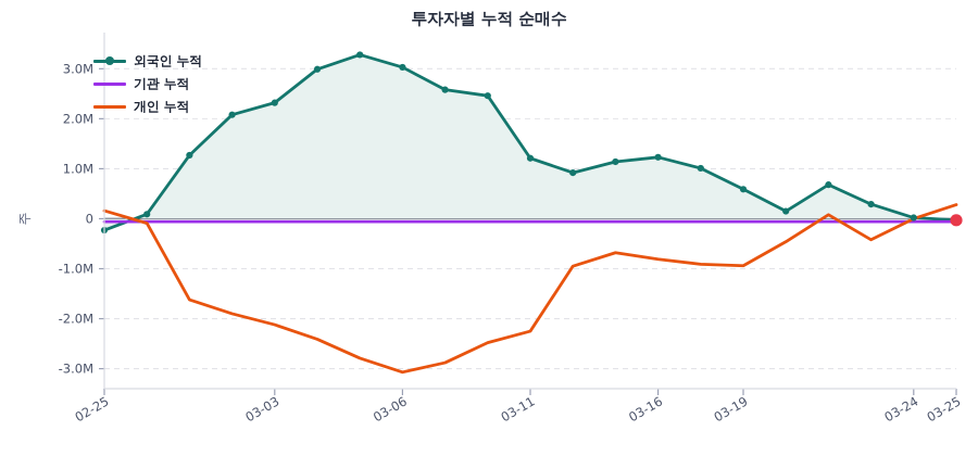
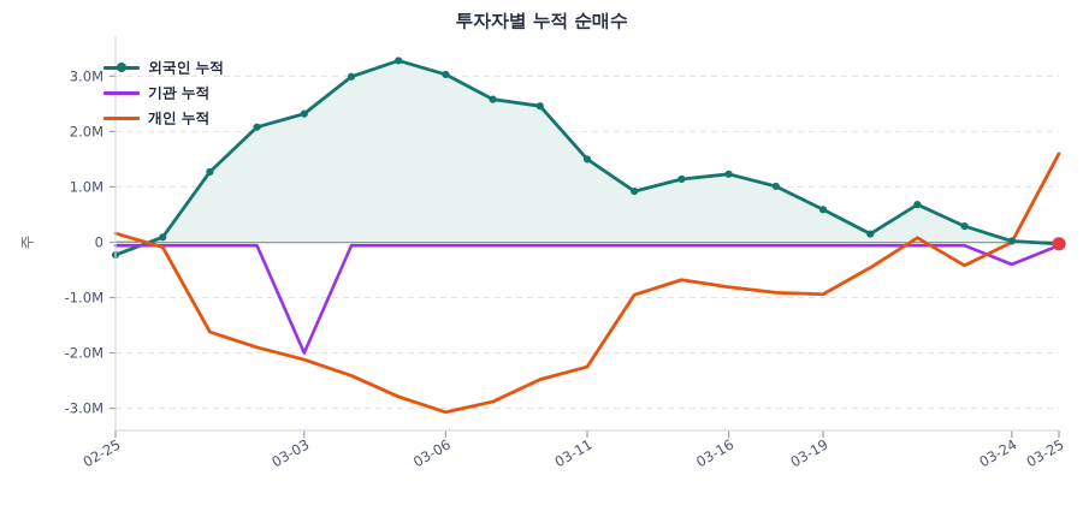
기관 누적/03-03: -0.1M -> -2.0M
외국인 누적/03-11: 1.2M -> 1.5M
기관 누적/03-24: -0.1M -> -0.4M
개인 누적/03-25: 0.3M -> 1.6M
